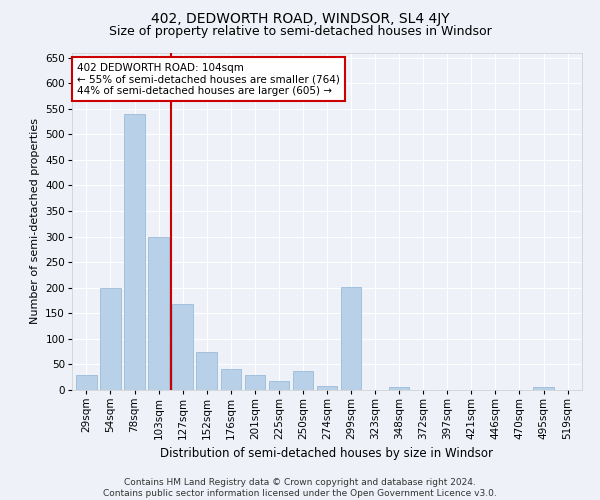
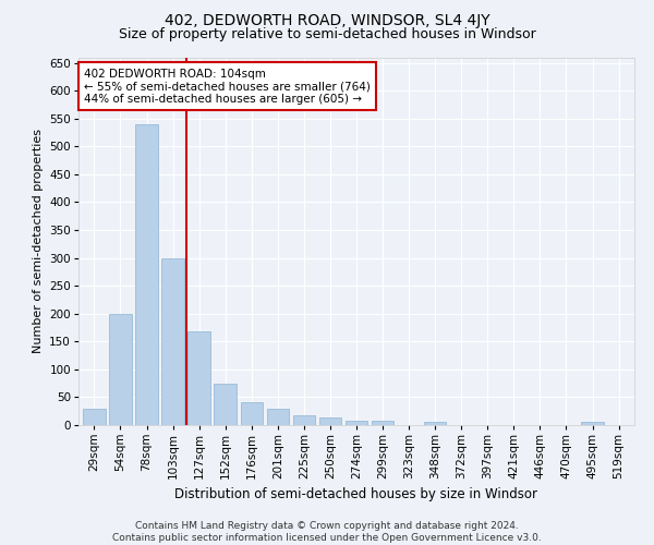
250sqm: 38 -> 13
299sqm: 202 -> 7
